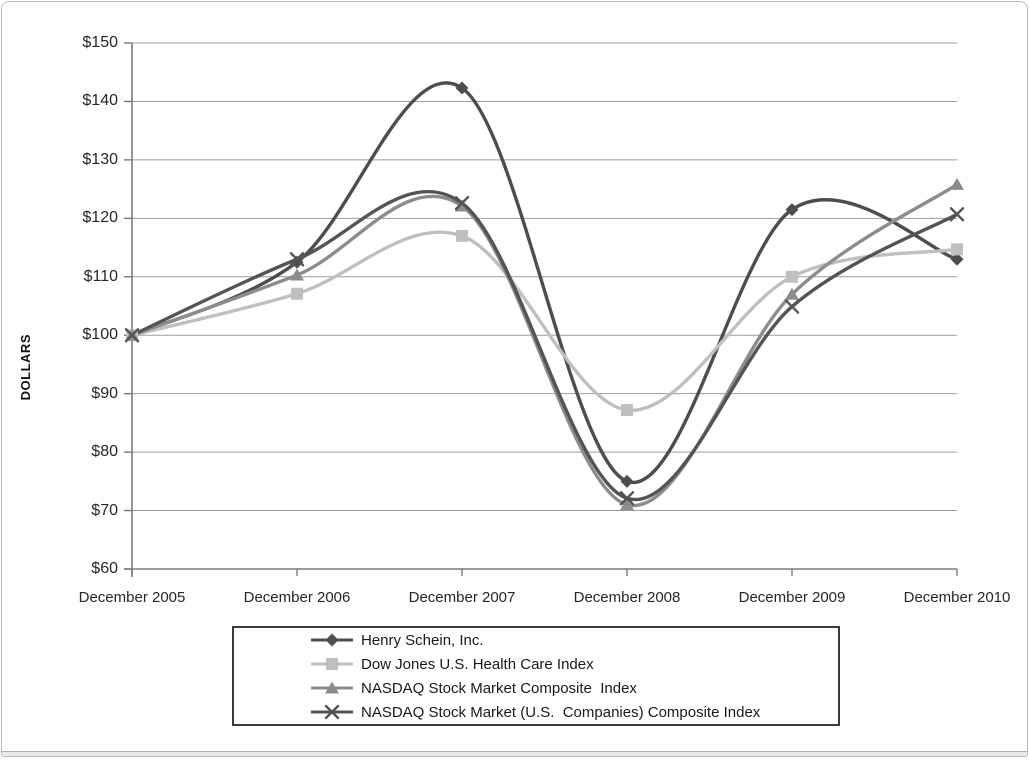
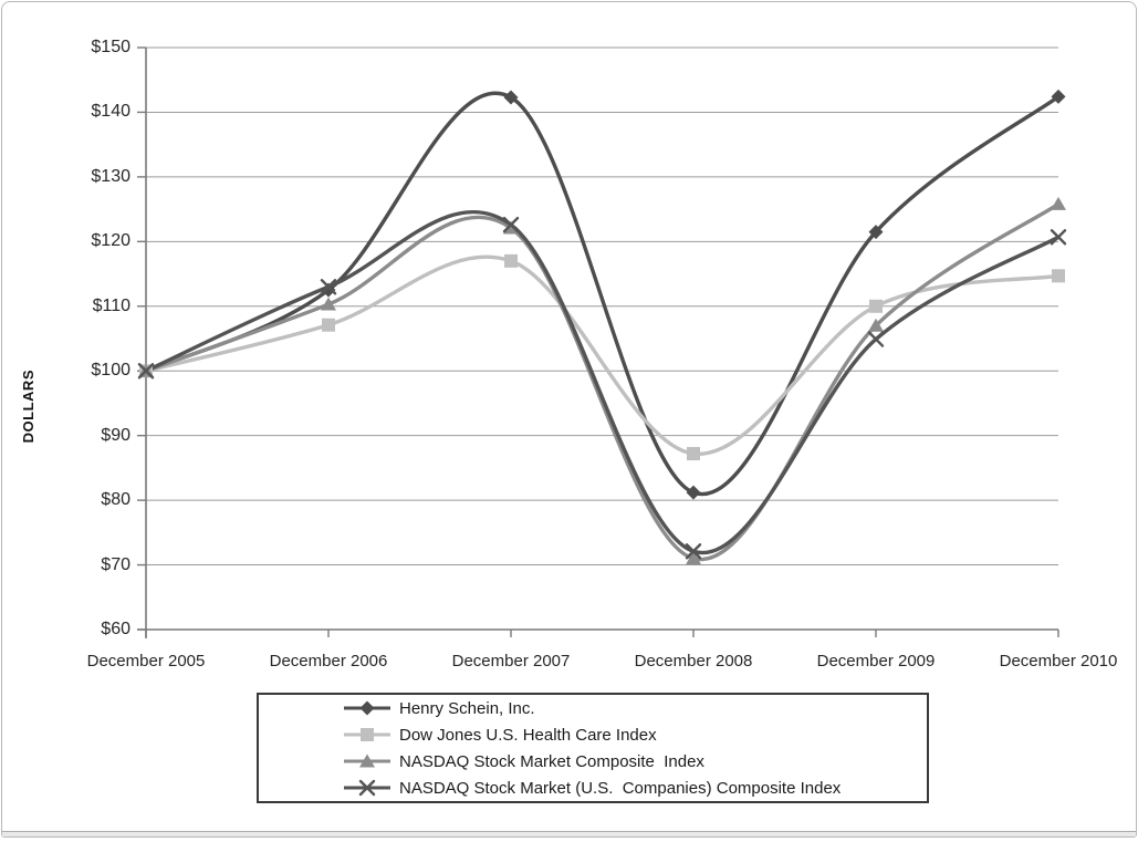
Henry Schein, Inc./December 2008: $75 -> $81
Henry Schein, Inc./December 2010: $113 -> $142
